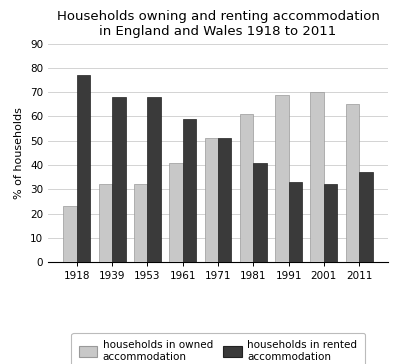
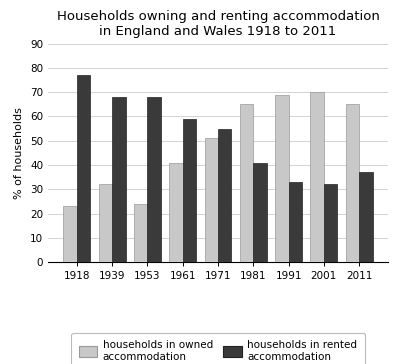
households in owned accommodation/1953: 32 -> 24
households in rented accommodation/1971: 51 -> 55
households in owned accommodation/1981: 61 -> 65
